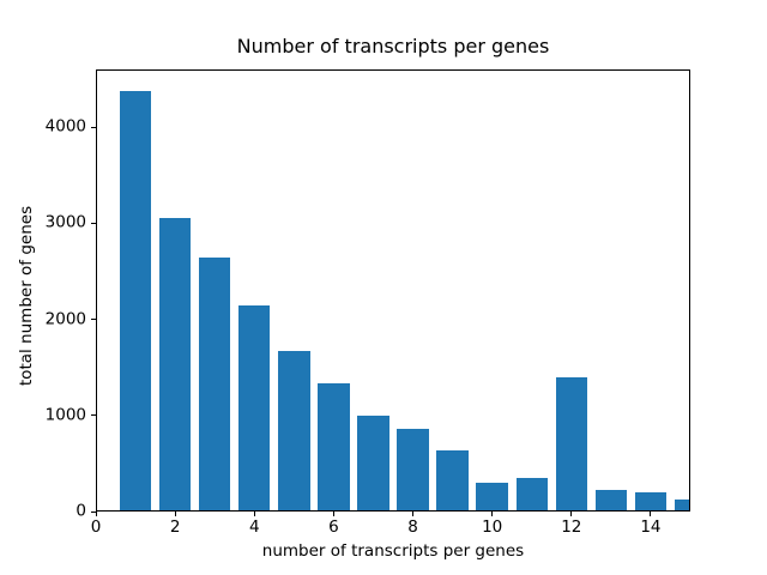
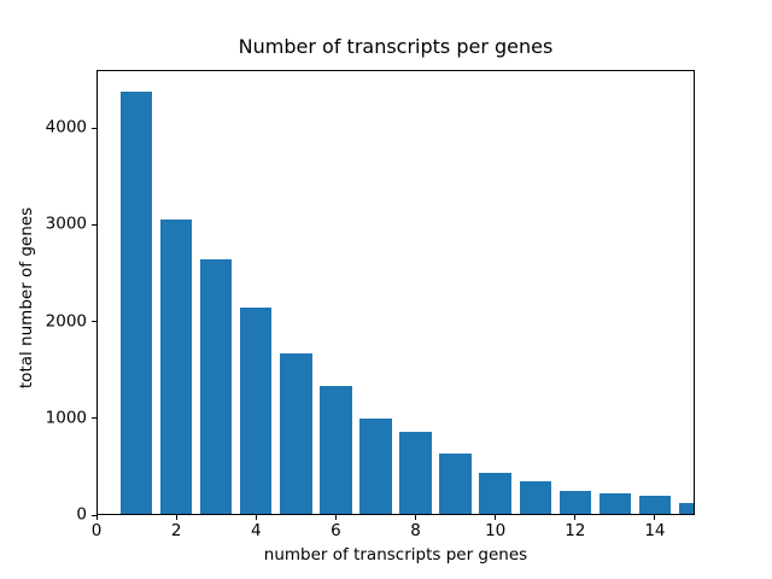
10: 300 -> 400
12: 1400 -> 200
